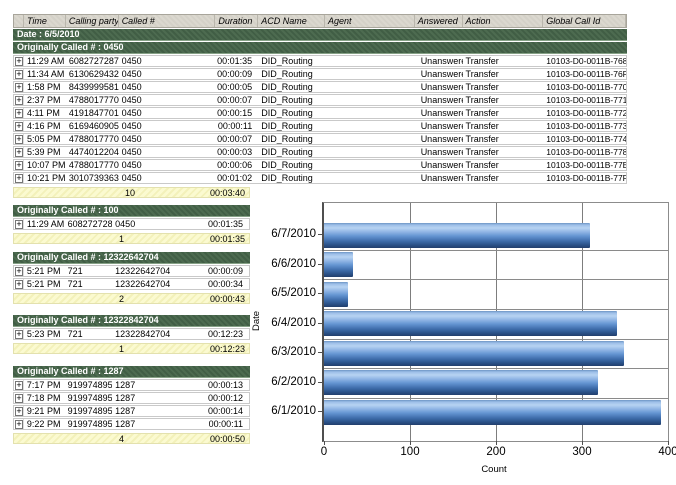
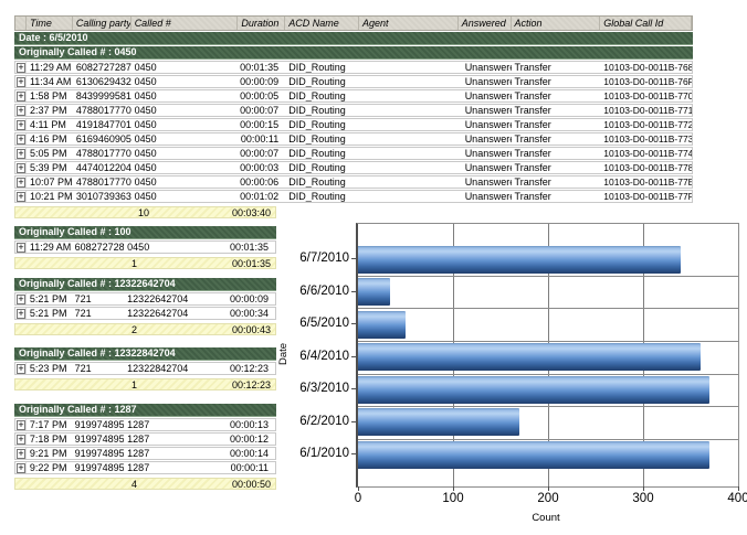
6/7/2010: 310 -> 340
6/5/2010: 30 -> 50
6/4/2010: 340 -> 360
6/3/2010: 350 -> 370
6/2/2010: 320 -> 170
6/1/2010: 390 -> 370
